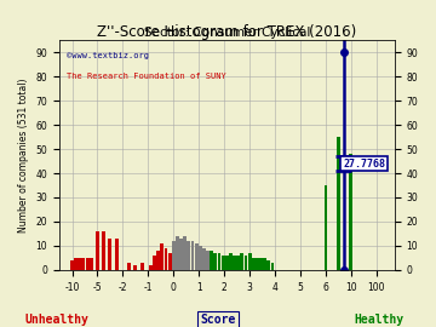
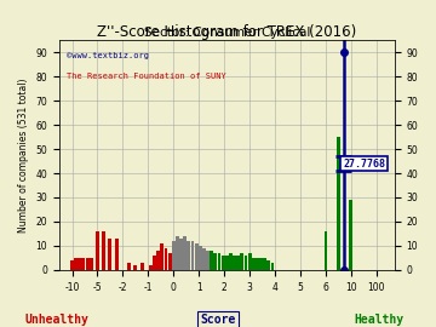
6: 35 -> 16
10: 48 -> 29
